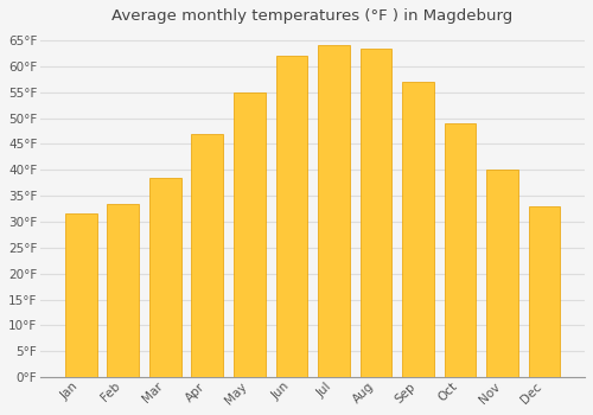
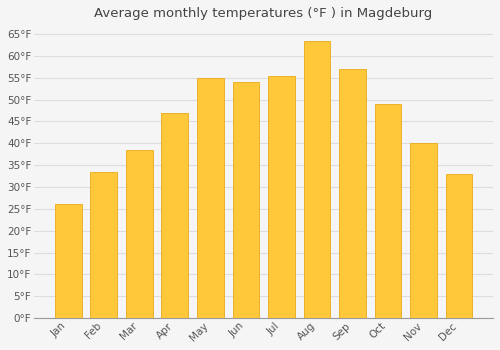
Jan: 31.5°F -> 26.0°F
Jun: 62.0°F -> 54.0°F
Jul: 64.0°F -> 55.5°F
